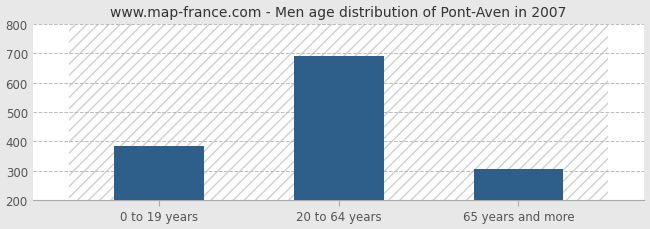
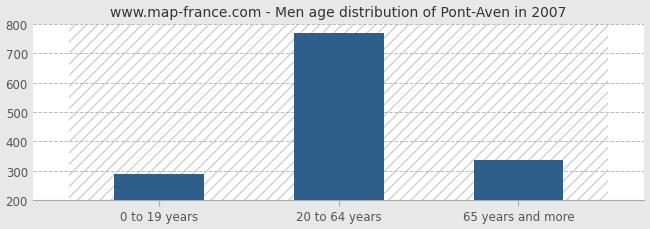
0 to 19 years: 385 -> 290
20 to 64 years: 690 -> 769
65 years and more: 305 -> 335
